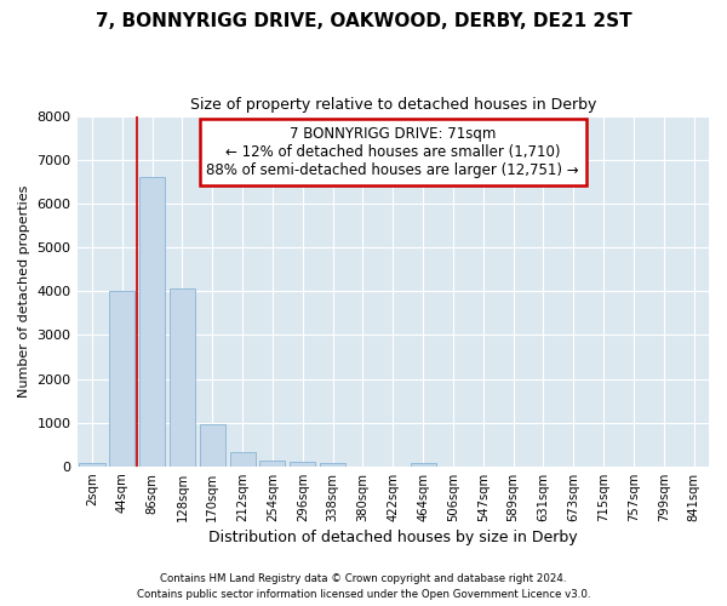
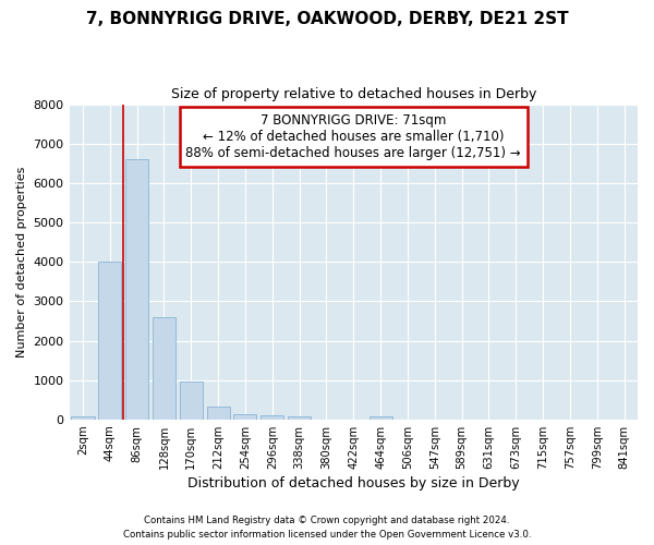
128sqm: 4050 -> 2600
